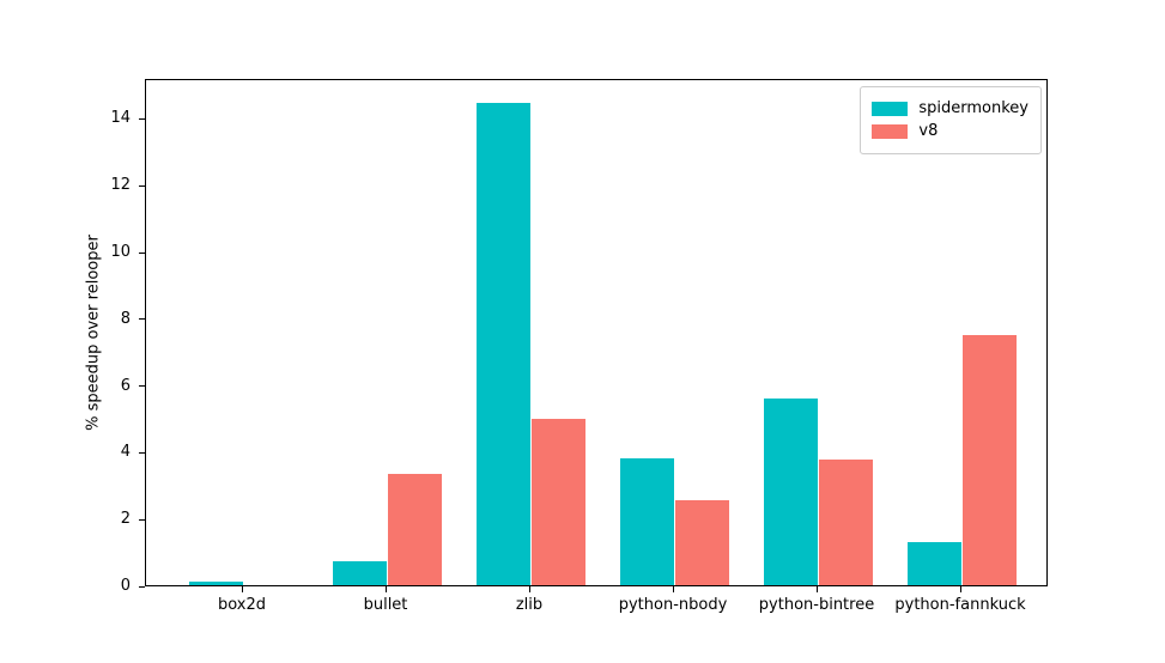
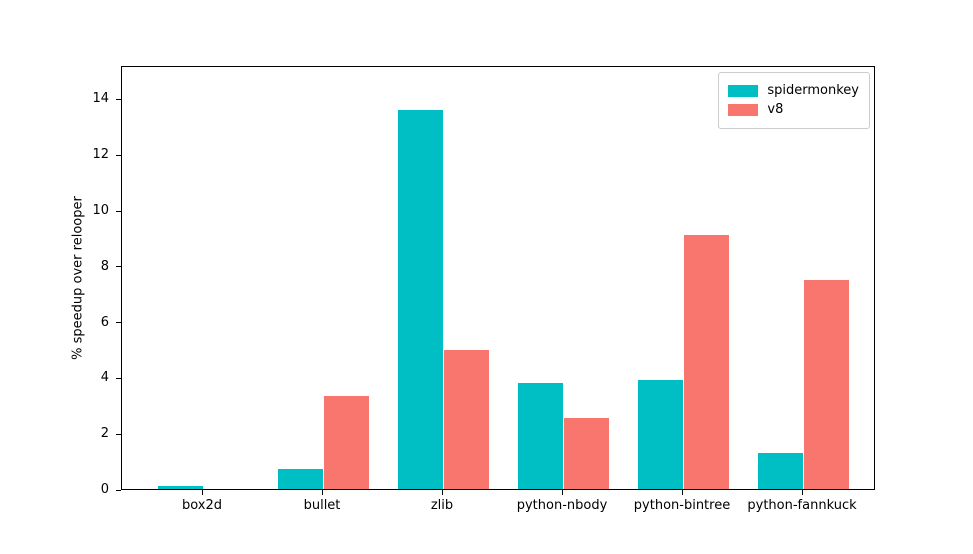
spidermonkey/zlib: 14.4 -> 13.6
spidermonkey/python-bintree: 5.6 -> 3.9
v8/python-bintree: 3.8 -> 9.1
